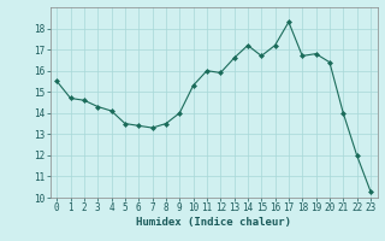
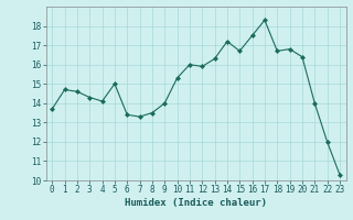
0: 15.5 -> 13.7
5: 13.5 -> 15.0
13: 16.6 -> 16.3
16: 17.2 -> 17.5
